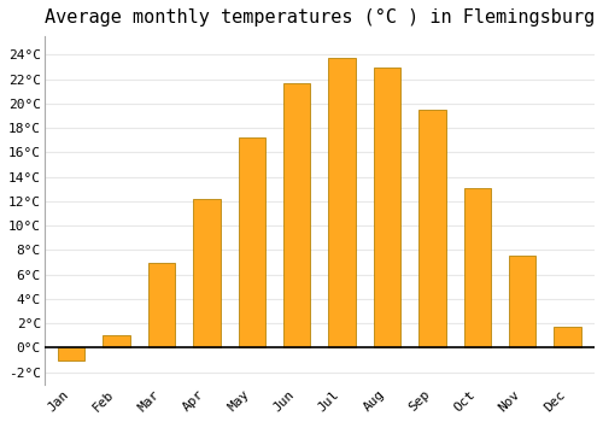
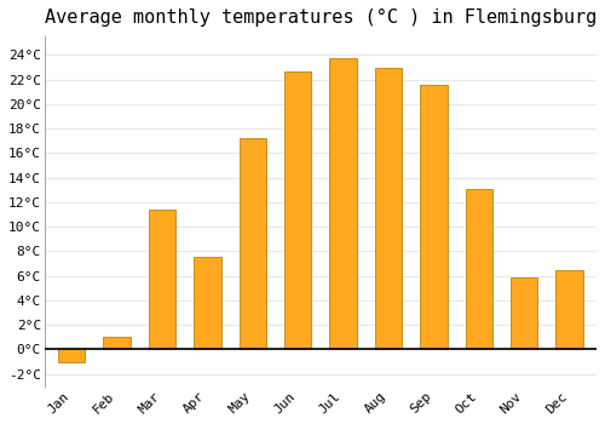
Mar: 7.0°C -> 11.4°C
Apr: 12.2°C -> 7.5°C
Jun: 21.7°C -> 22.6°C
Sep: 19.5°C -> 21.6°C
Nov: 7.5°C -> 5.9°C
Dec: 1.7°C -> 6.5°C
